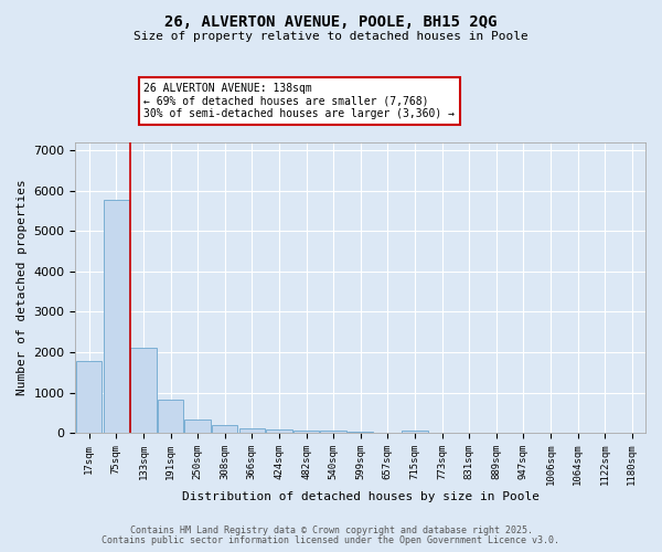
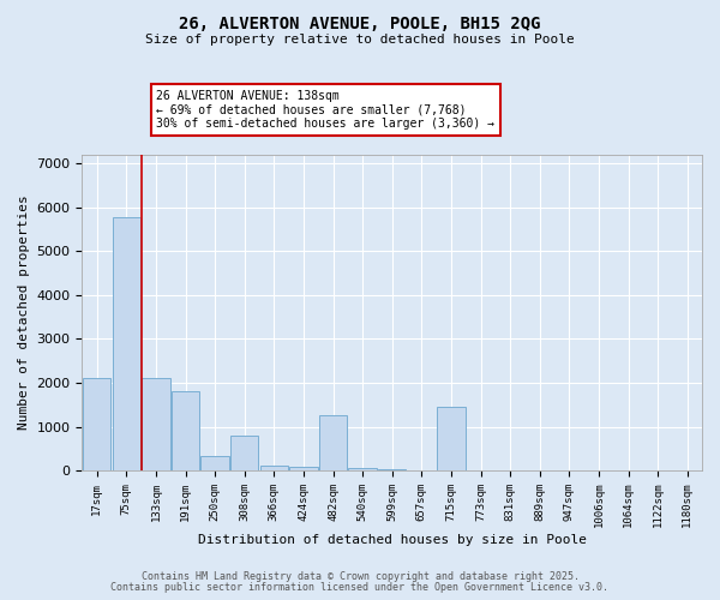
17sqm: 1780 -> 2100
191sqm: 820 -> 1800
308sqm: 200 -> 800
482sqm: 60 -> 1250
715sqm: 60 -> 1450
